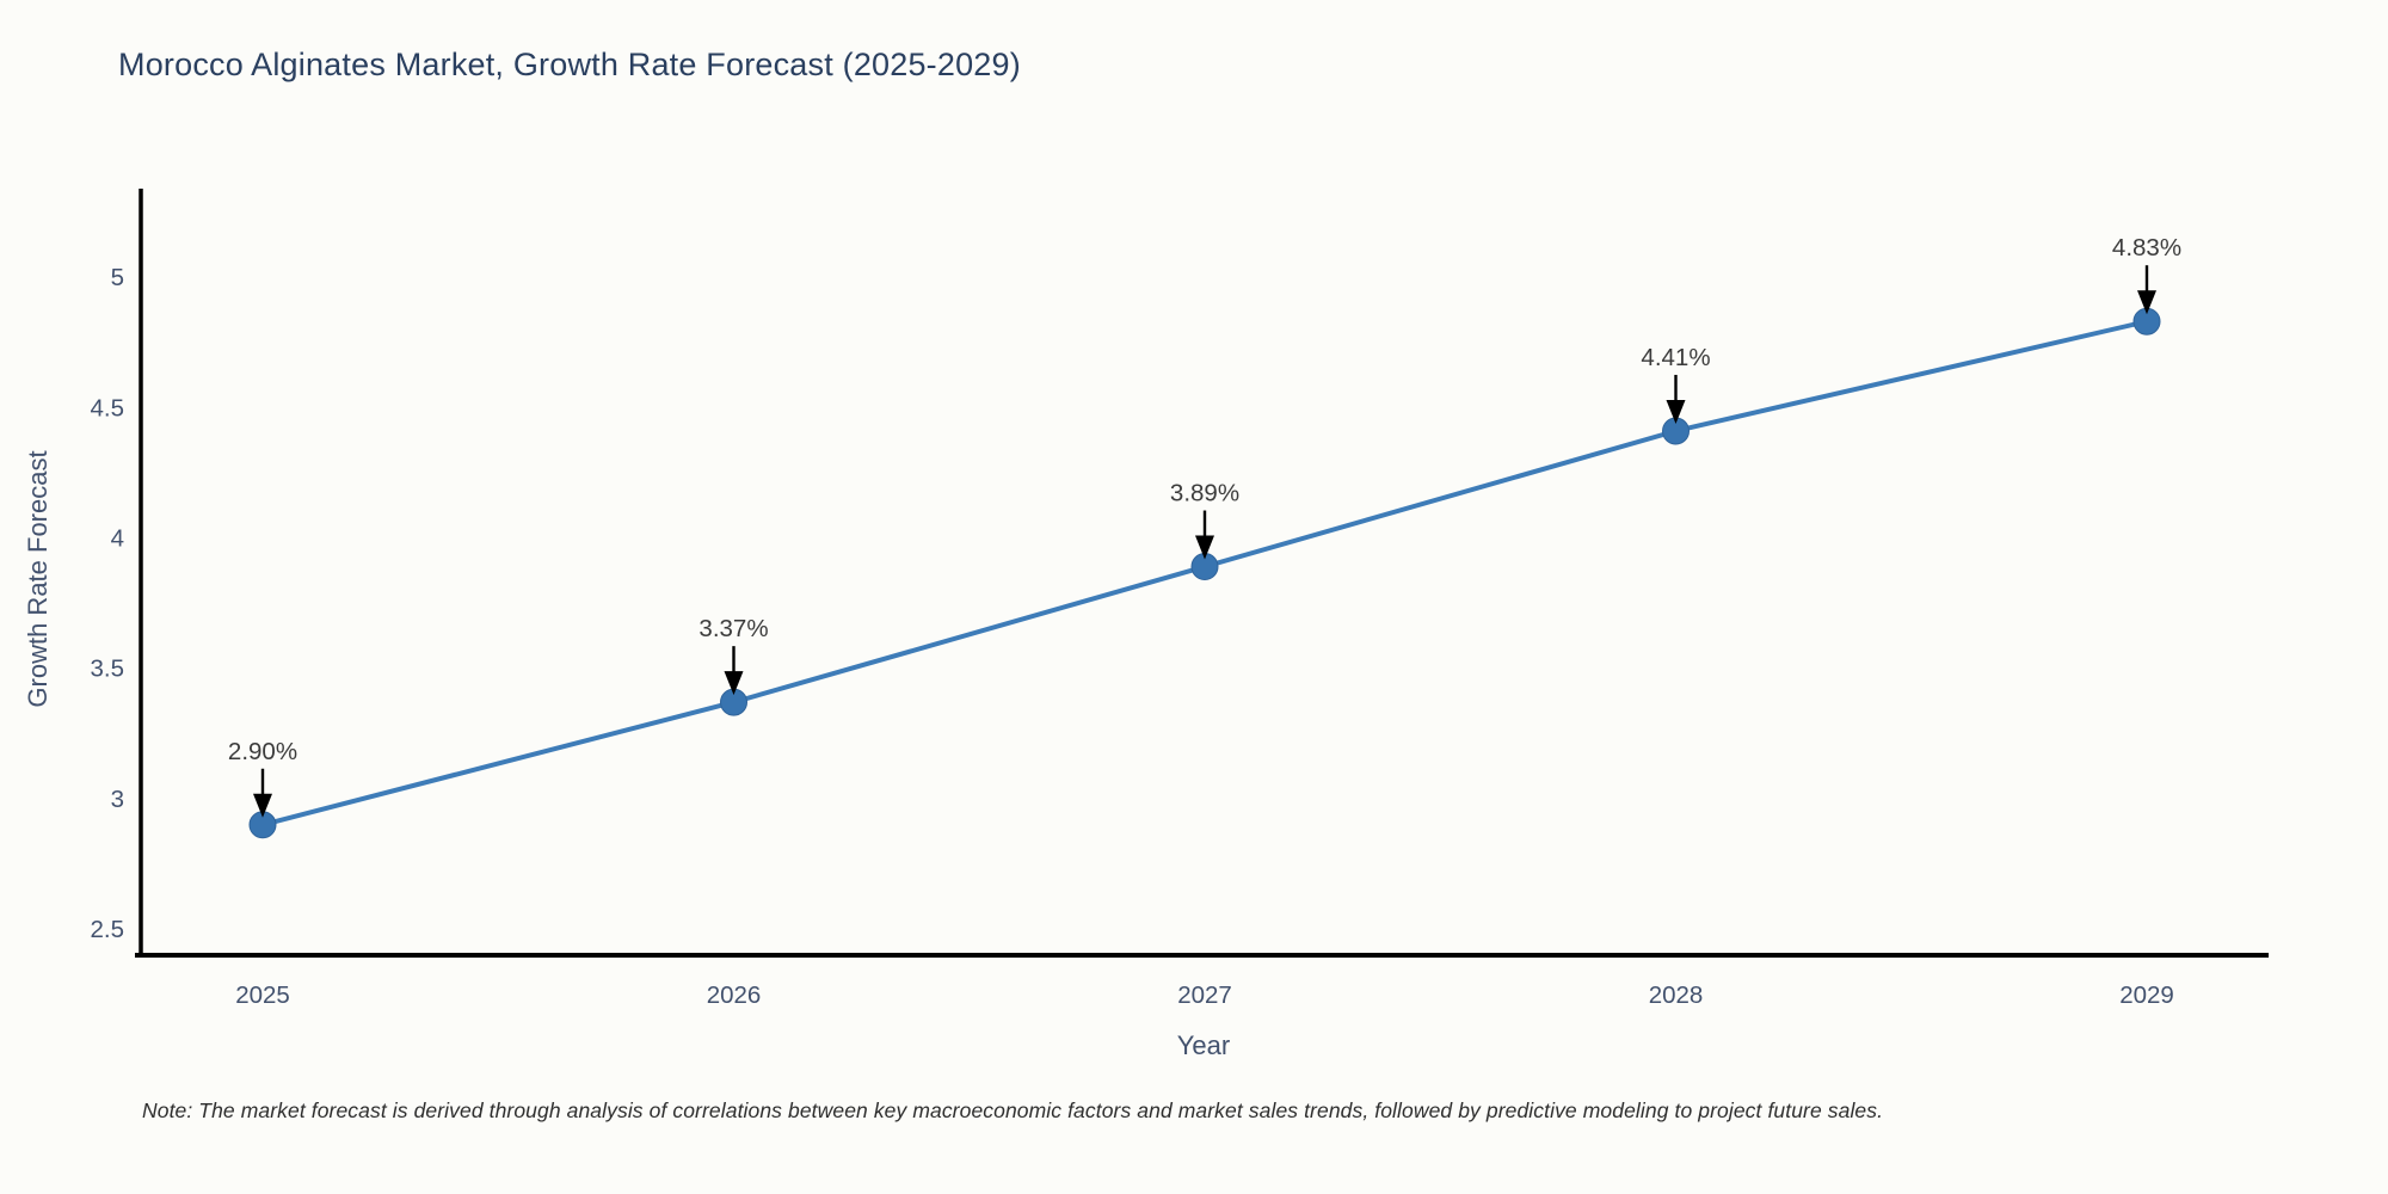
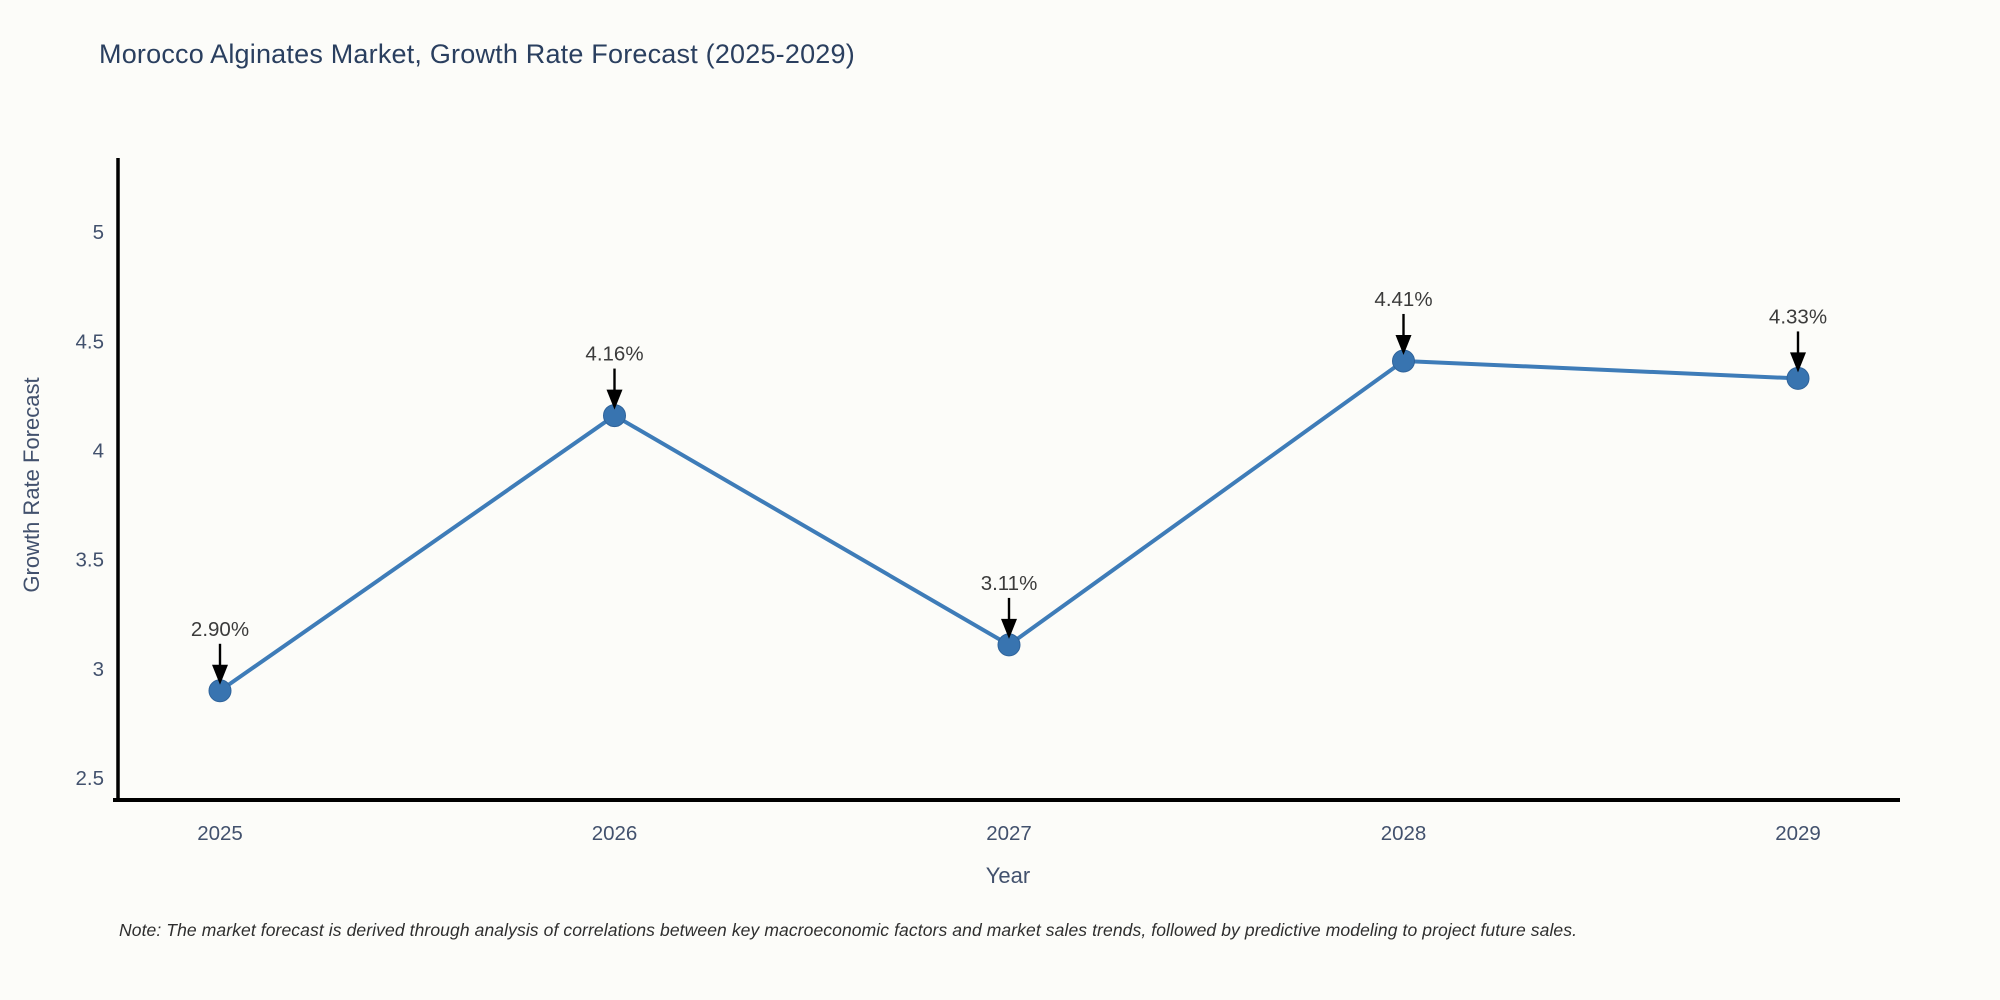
2026: 3.37% -> 4.16%
2027: 3.89% -> 3.11%
2029: 4.83% -> 4.33%
